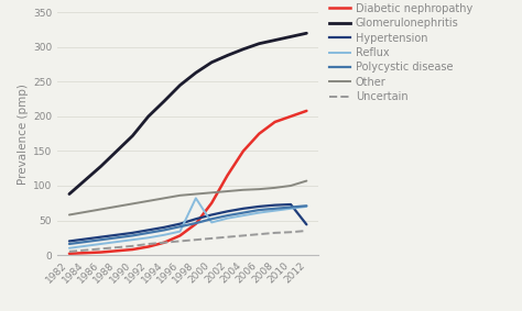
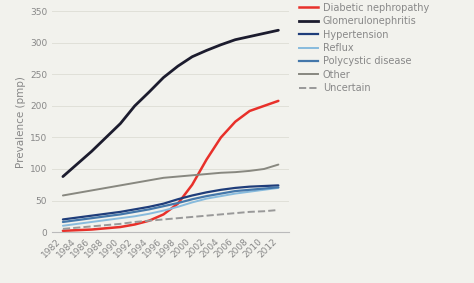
Reflux/1998: 82 -> 40
Hypertension/2012: 44 -> 74
